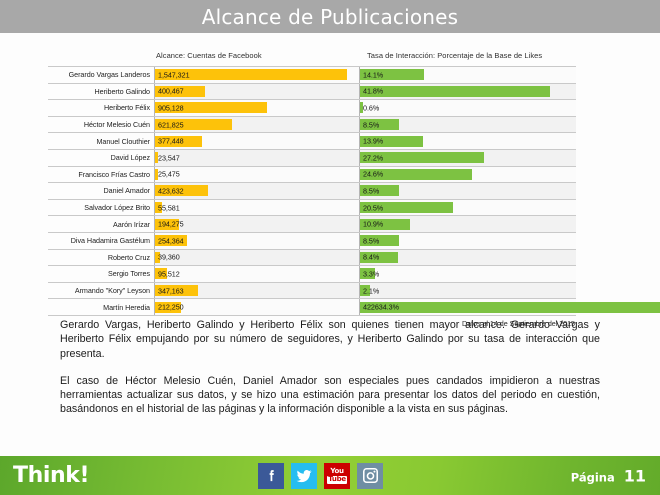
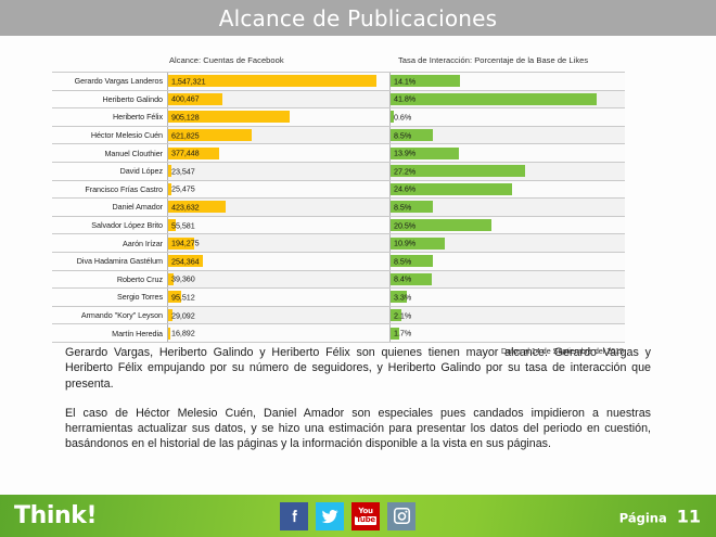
Alcance: Cuentas de Facebook/Armando "Kory" Leyson: 347,163 -> 29,092
Alcance: Cuentas de Facebook/Martín Heredia: 212,250 -> 16,892
Tasa de Interacción: Porcentaje de la Base de Likes/Martín Heredia: 422634.3% -> 1.7%
